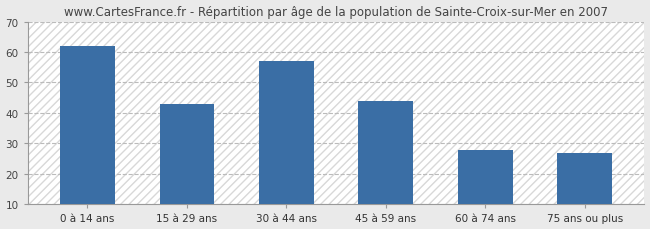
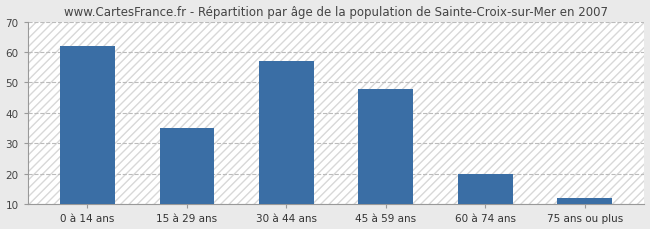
15 à 29 ans: 43 -> 35
45 à 59 ans: 44 -> 48
60 à 74 ans: 28 -> 20
75 ans ou plus: 27 -> 12
